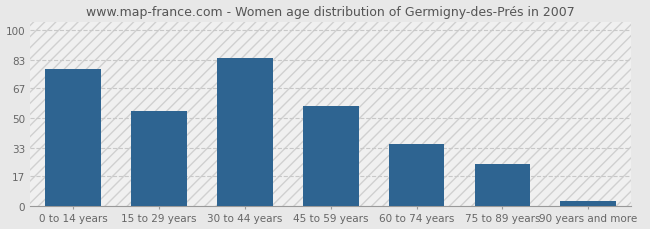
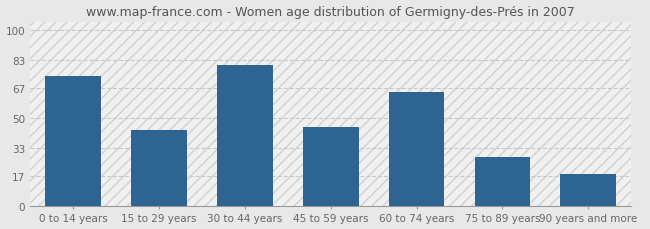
0 to 14 years: 78 -> 74
15 to 29 years: 54 -> 43
30 to 44 years: 84 -> 80
45 to 59 years: 57 -> 45
60 to 74 years: 35 -> 65
75 to 89 years: 24 -> 28
90 years and more: 3 -> 18
